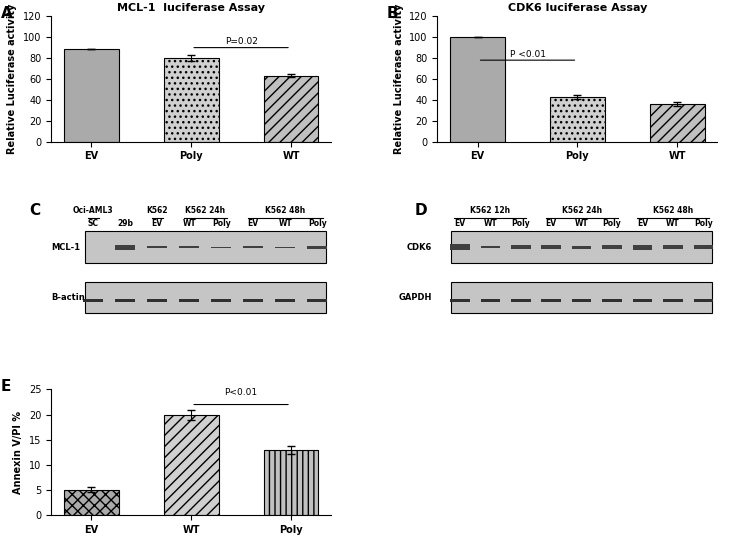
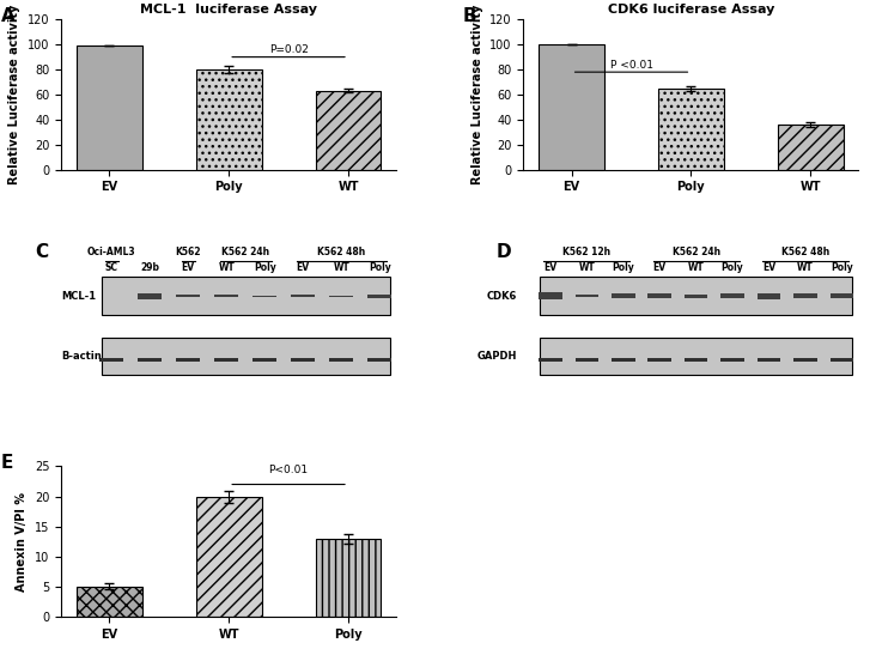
MCL-1 luciferase Assay/EV: 89 -> 99
CDK6 luciferase Assay/Poly: 43 -> 65
